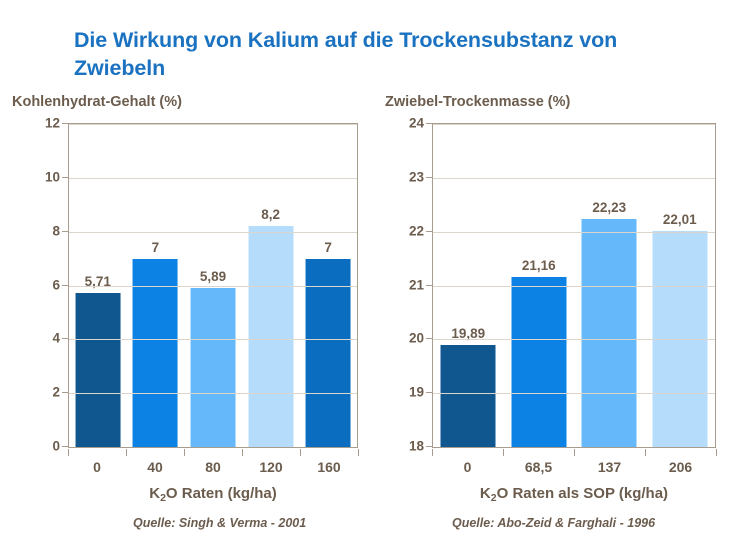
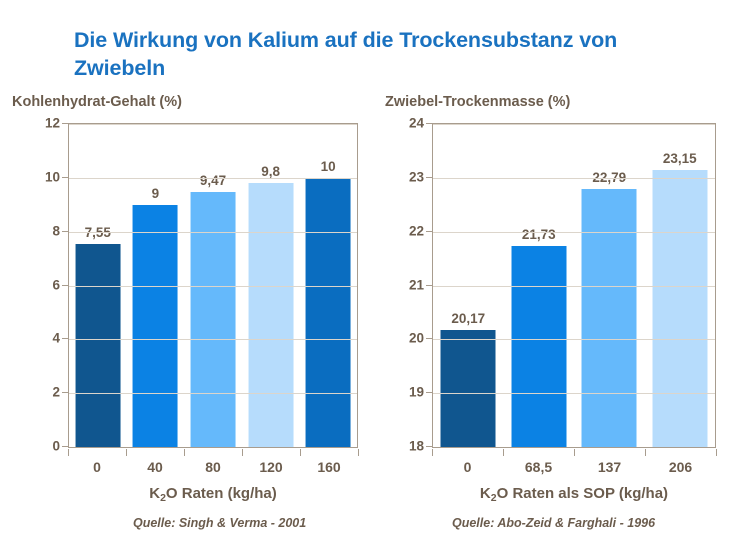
Kohlenhydrat-Gehalt (%)/0: 5,71 -> 7,55
Kohlenhydrat-Gehalt (%)/40: 7 -> 9
Kohlenhydrat-Gehalt (%)/80: 5,89 -> 9,47
Kohlenhydrat-Gehalt (%)/120: 8,2 -> 9,8
Kohlenhydrat-Gehalt (%)/160: 7 -> 10
Zwiebel-Trockenmasse (%)/0: 19,89 -> 20,17
Zwiebel-Trockenmasse (%)/68,5: 21,16 -> 21,73
Zwiebel-Trockenmasse (%)/137: 22,23 -> 22,79
Zwiebel-Trockenmasse (%)/206: 22,01 -> 23,15
